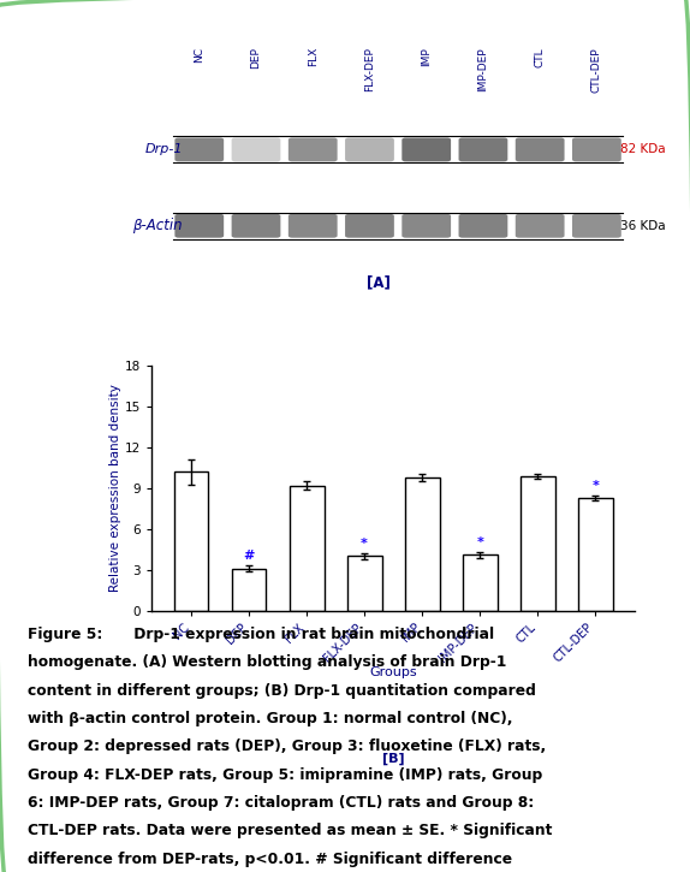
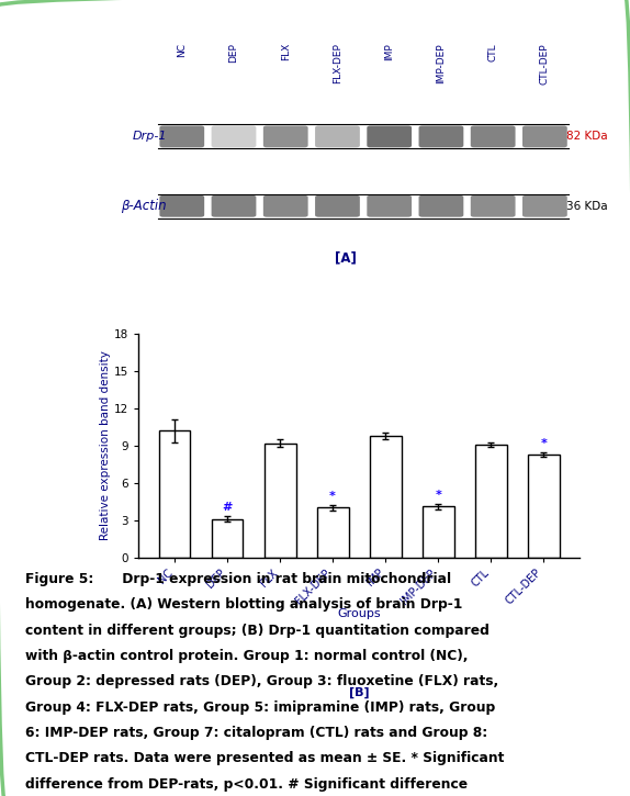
CTL: 9.9 -> 9.1
